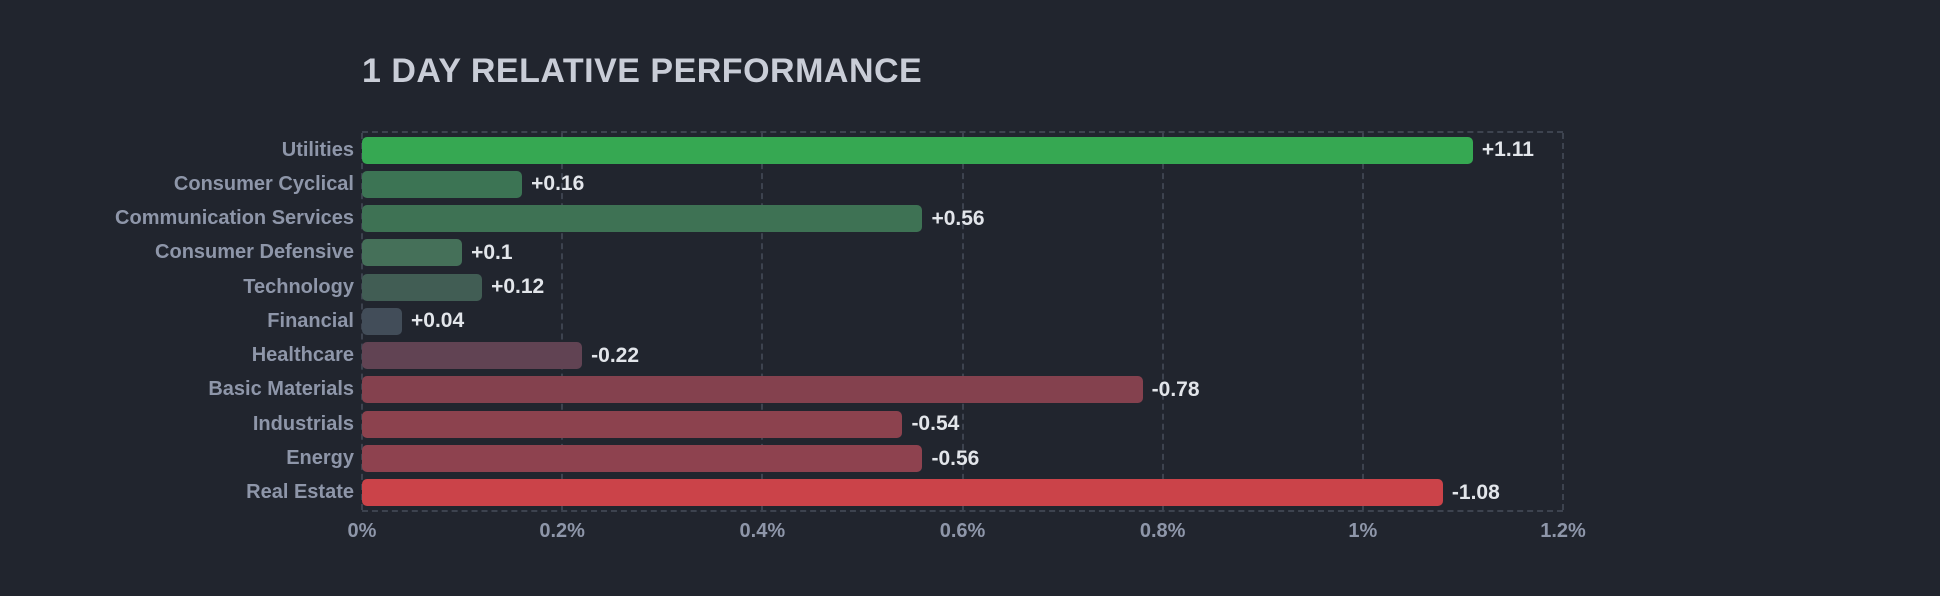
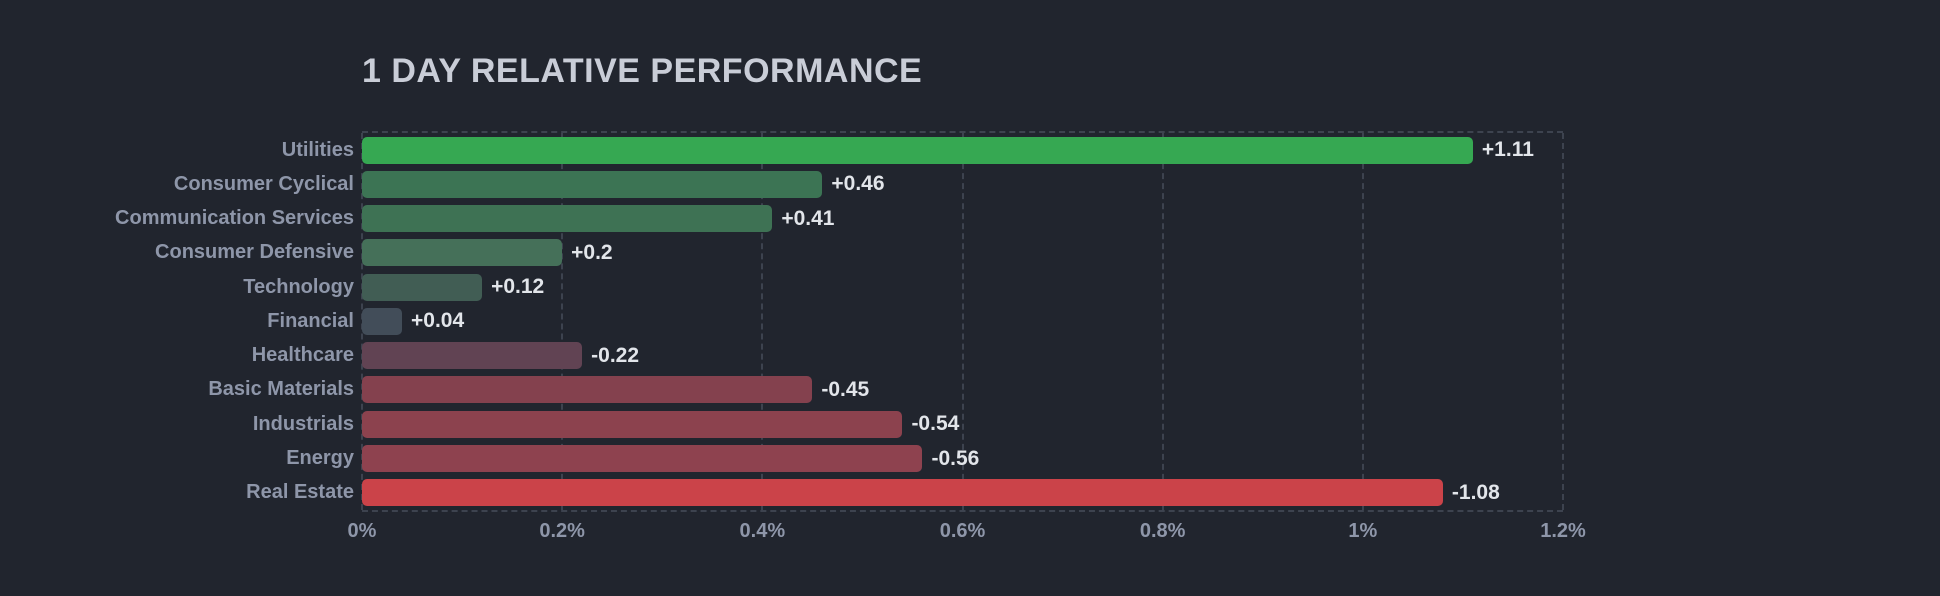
Consumer Cyclical: +0.16 -> +0.46
Communication Services: +0.56 -> +0.41
Consumer Defensive: +0.1 -> +0.2
Basic Materials: -0.78 -> -0.45
